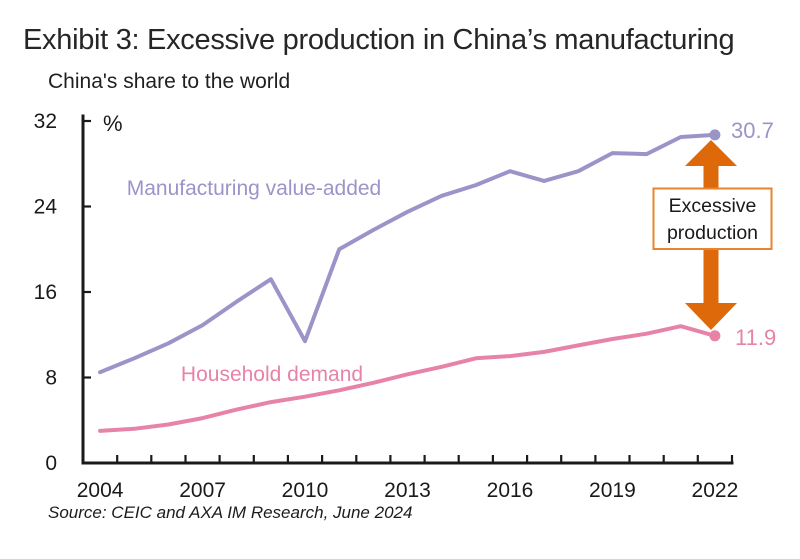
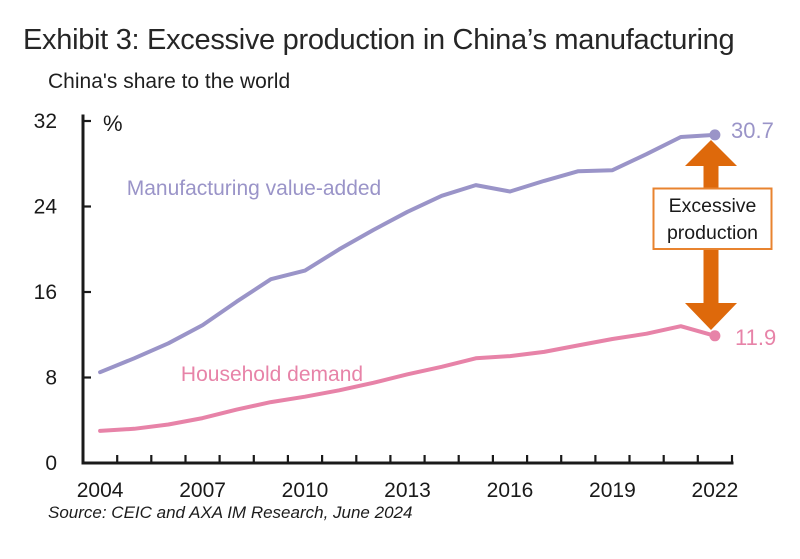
Manufacturing value-added/2010: 11.4 -> 18.0
Manufacturing value-added/2016: 27.3 -> 25.4
Manufacturing value-added/2019: 29.0 -> 27.4
